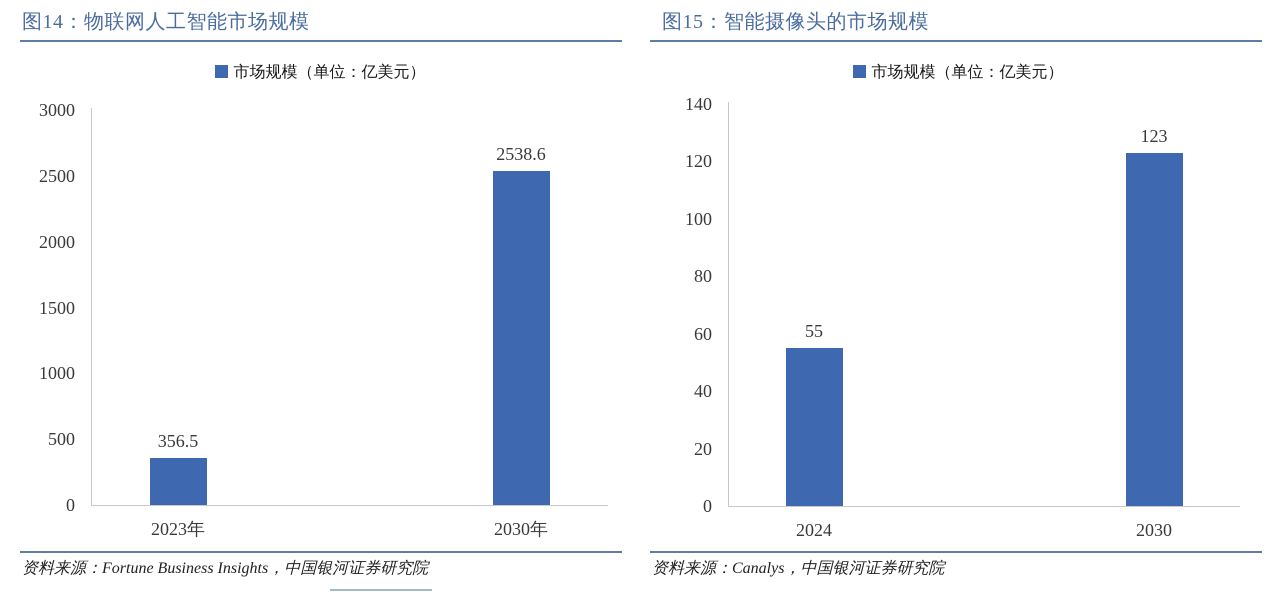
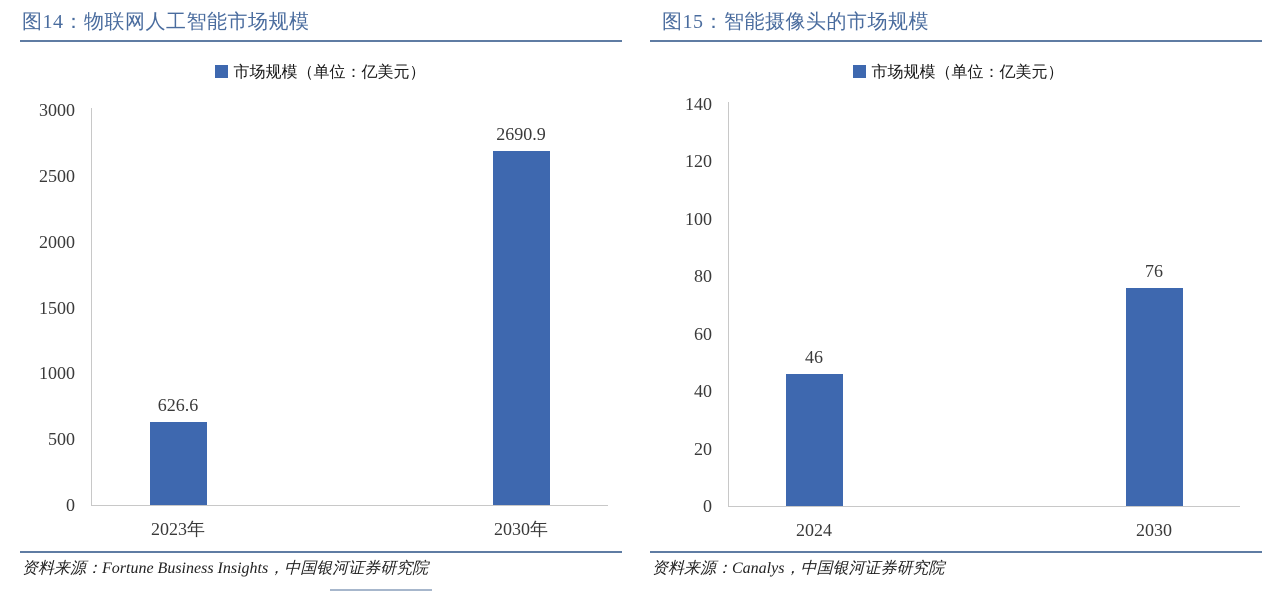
图14：物联网人工智能市场规模/2023年: 356.5 -> 626.6
图14：物联网人工智能市场规模/2030年: 2538.6 -> 2690.9
图15：智能摄像头的市场规模/2024: 55 -> 46
图15：智能摄像头的市场规模/2030: 123 -> 76
